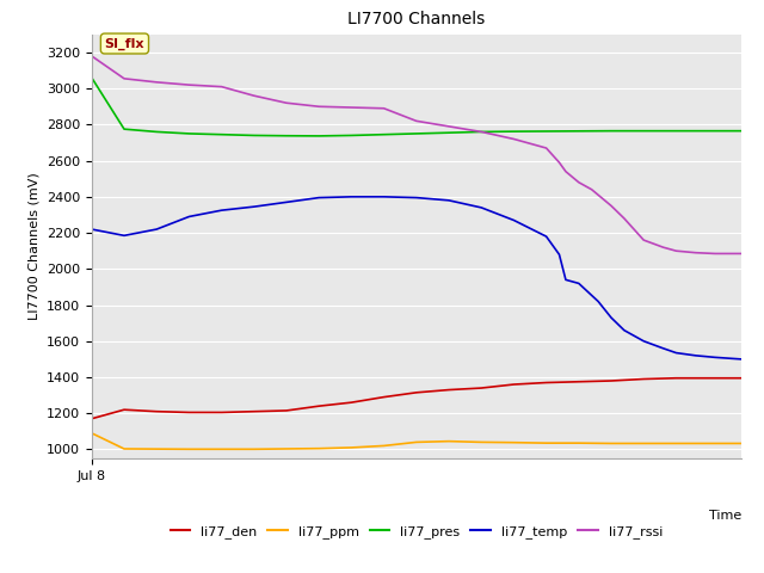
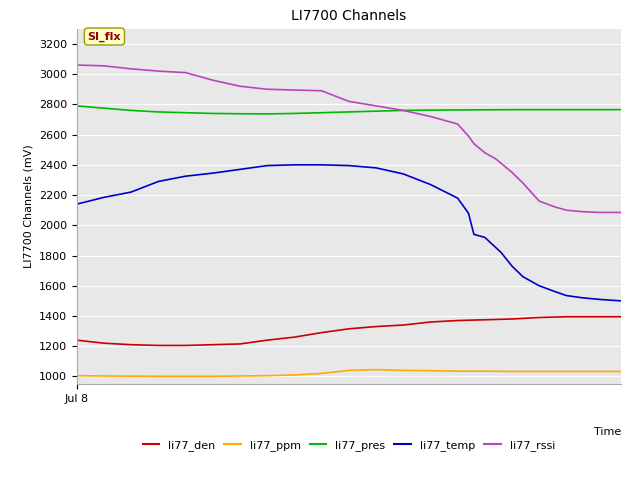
li77_den/Jul 8: 1170 -> 1240
li77_ppm/Jul 8: 1090 -> 1000
li77_pres/Jul 8: 3060 -> 2790
li77_temp/Jul 8: 2220 -> 2140
li77_rssi/Jul 8: 3180 -> 3060
